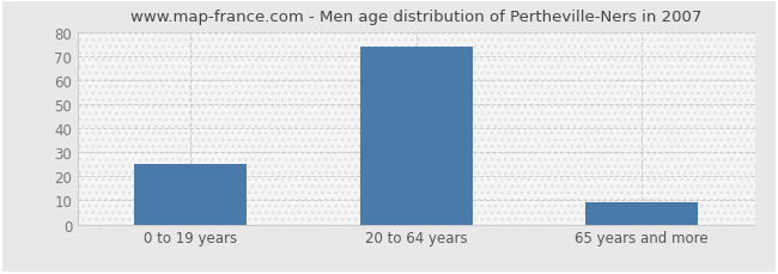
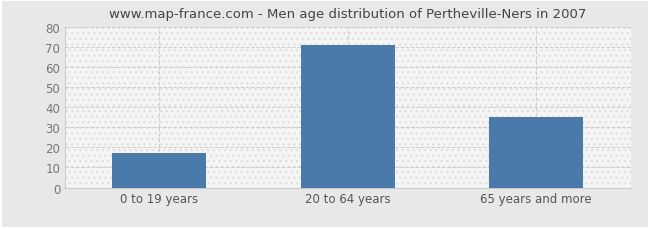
0 to 19 years: 25 -> 17
20 to 64 years: 74 -> 71
65 years and more: 9 -> 35
